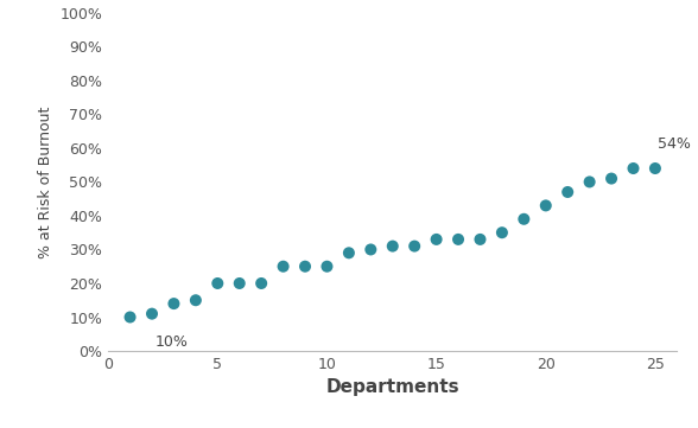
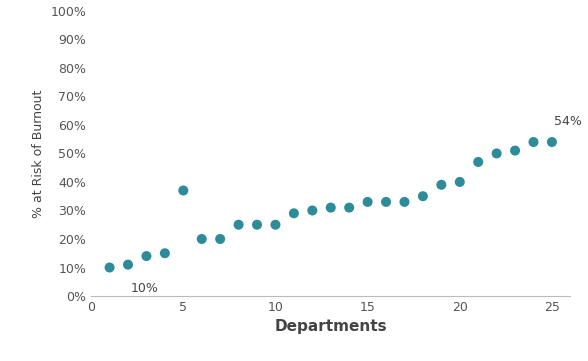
5: 20% -> 37%
20: 43% -> 40%
